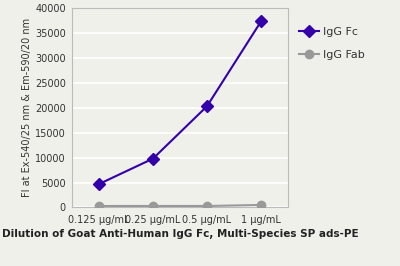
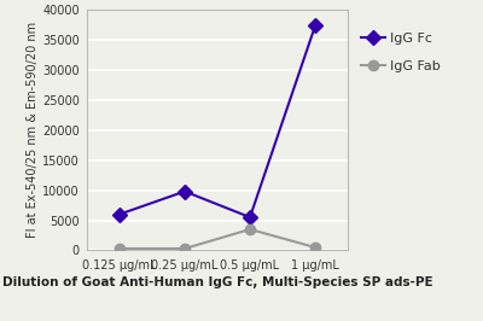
IgG Fc/0.125 μg/mL: 4700 -> 6000
IgG Fc/0.5 μg/mL: 20300 -> 5500
IgG Fab/0.5 μg/mL: 300 -> 3500
